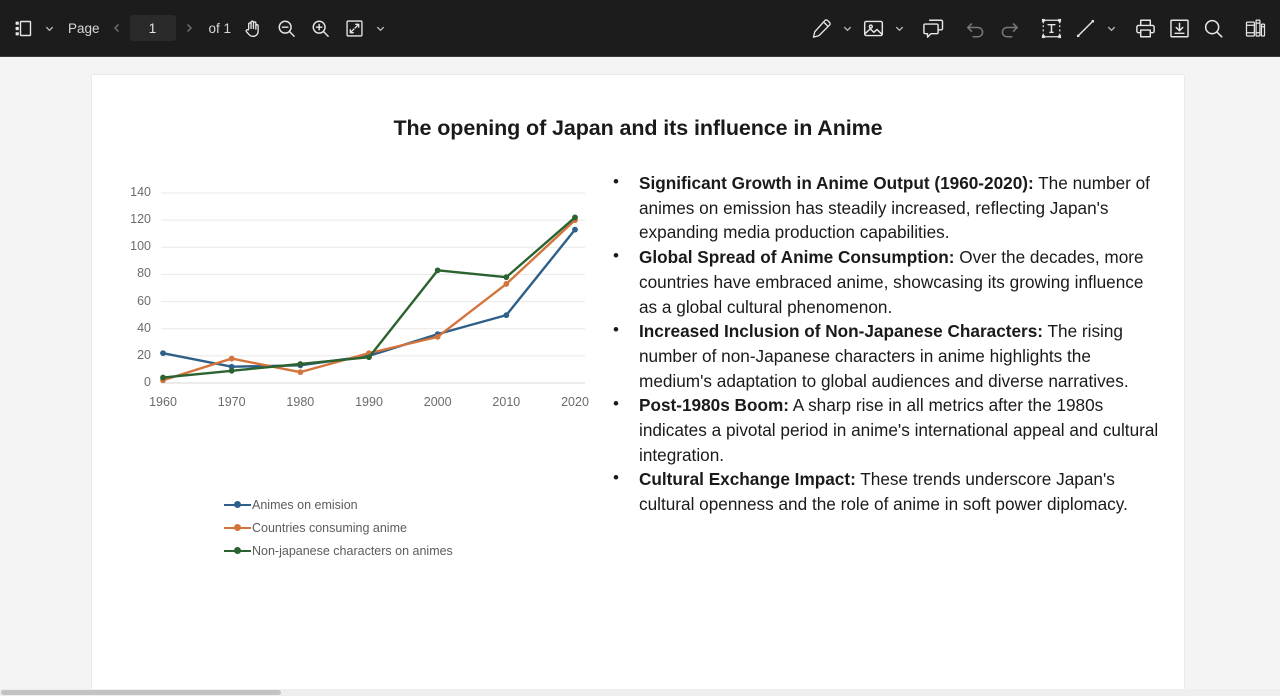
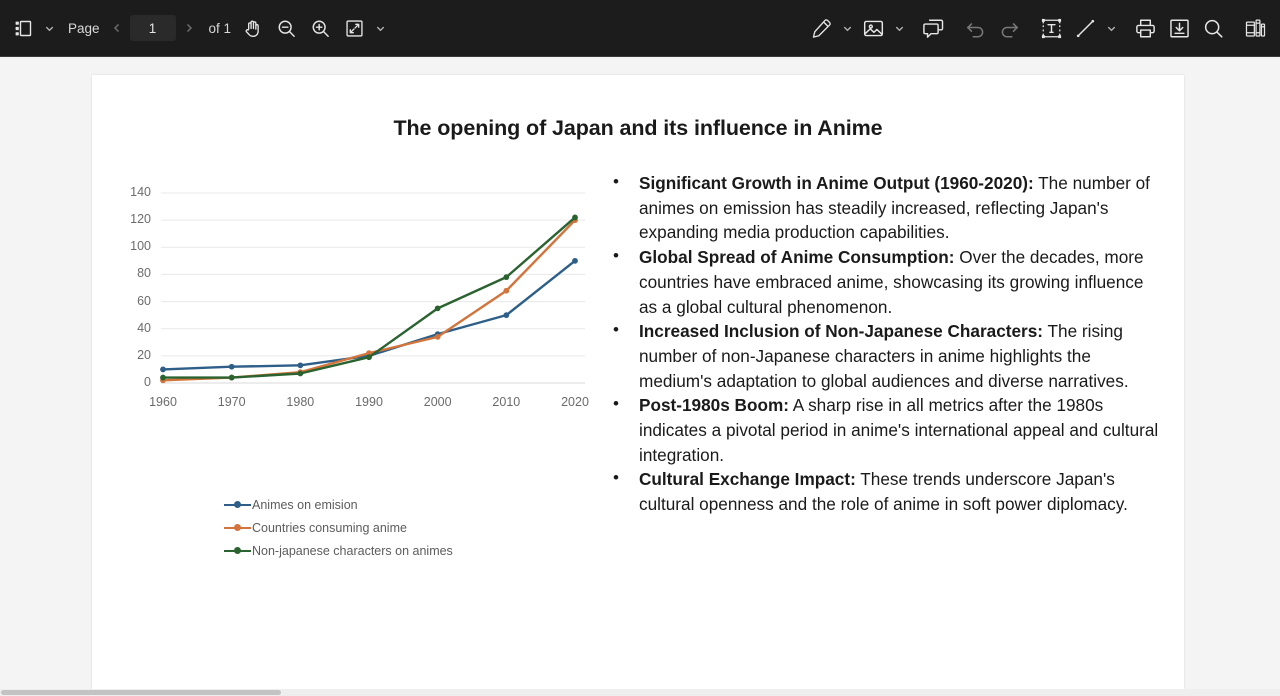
Animes on emision/1960: 22 -> 10
Countries consuming anime/1970: 18 -> 4
Non-japanese characters on animes/1970: 9 -> 4
Non-japanese characters on animes/1980: 14 -> 7
Non-japanese characters on animes/2000: 83 -> 55
Countries consuming anime/2010: 73 -> 68
Animes on emision/2020: 113 -> 90
